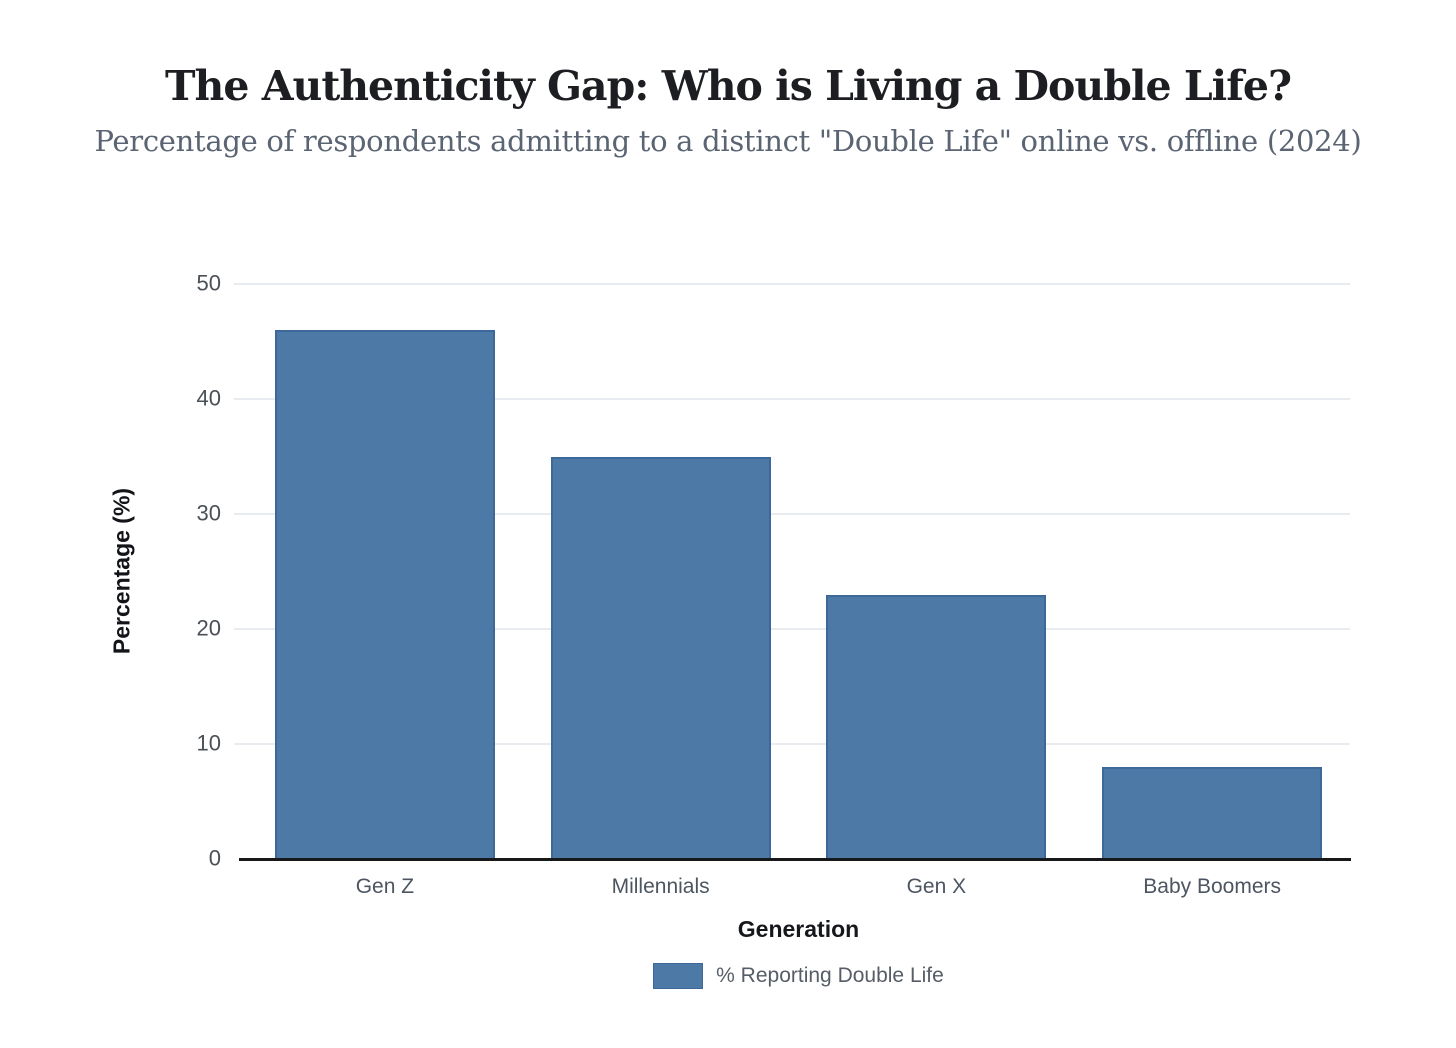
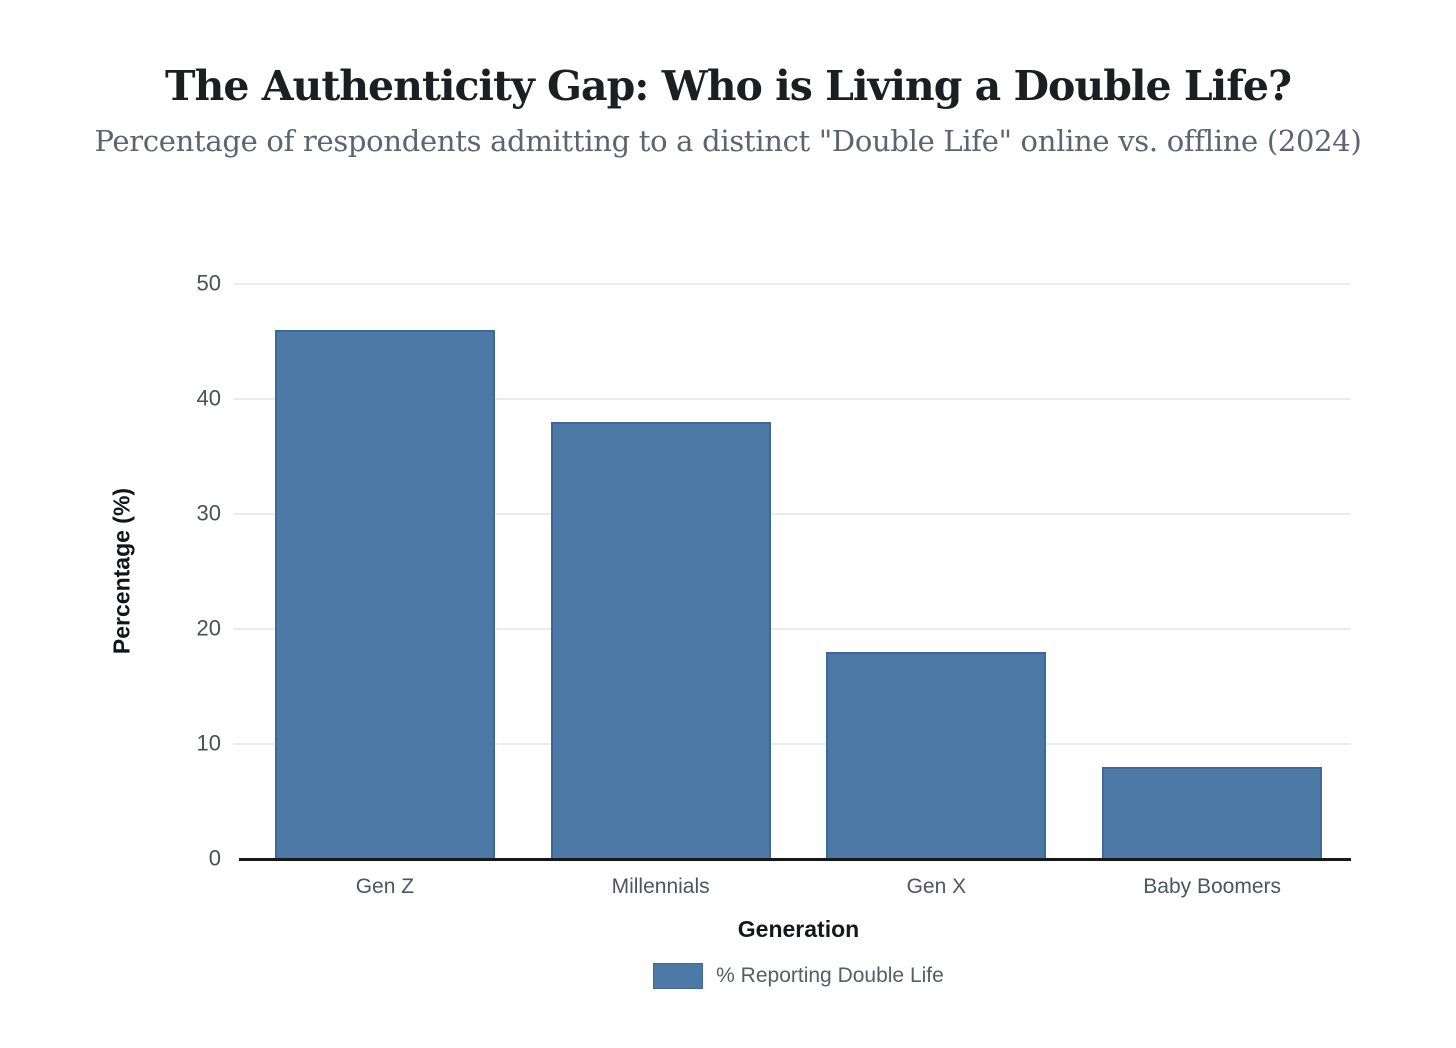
Millennials: 35 -> 38
Gen X: 23 -> 18
